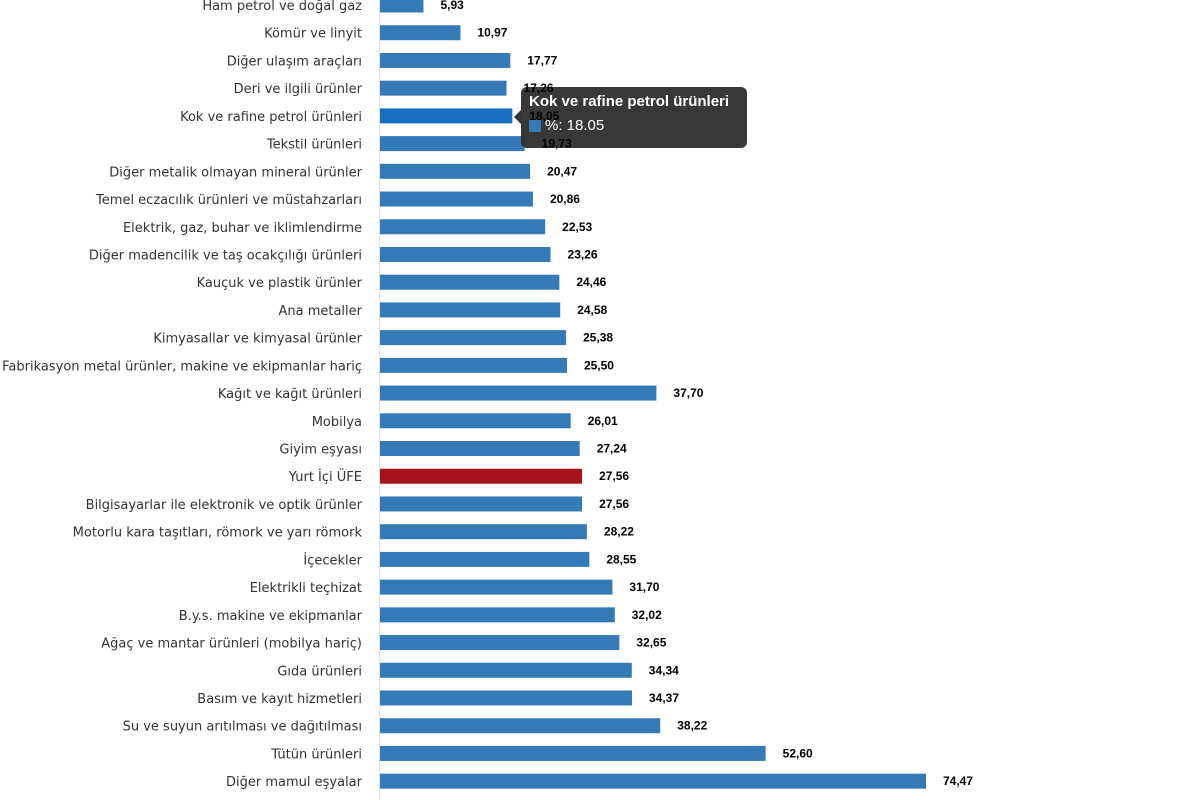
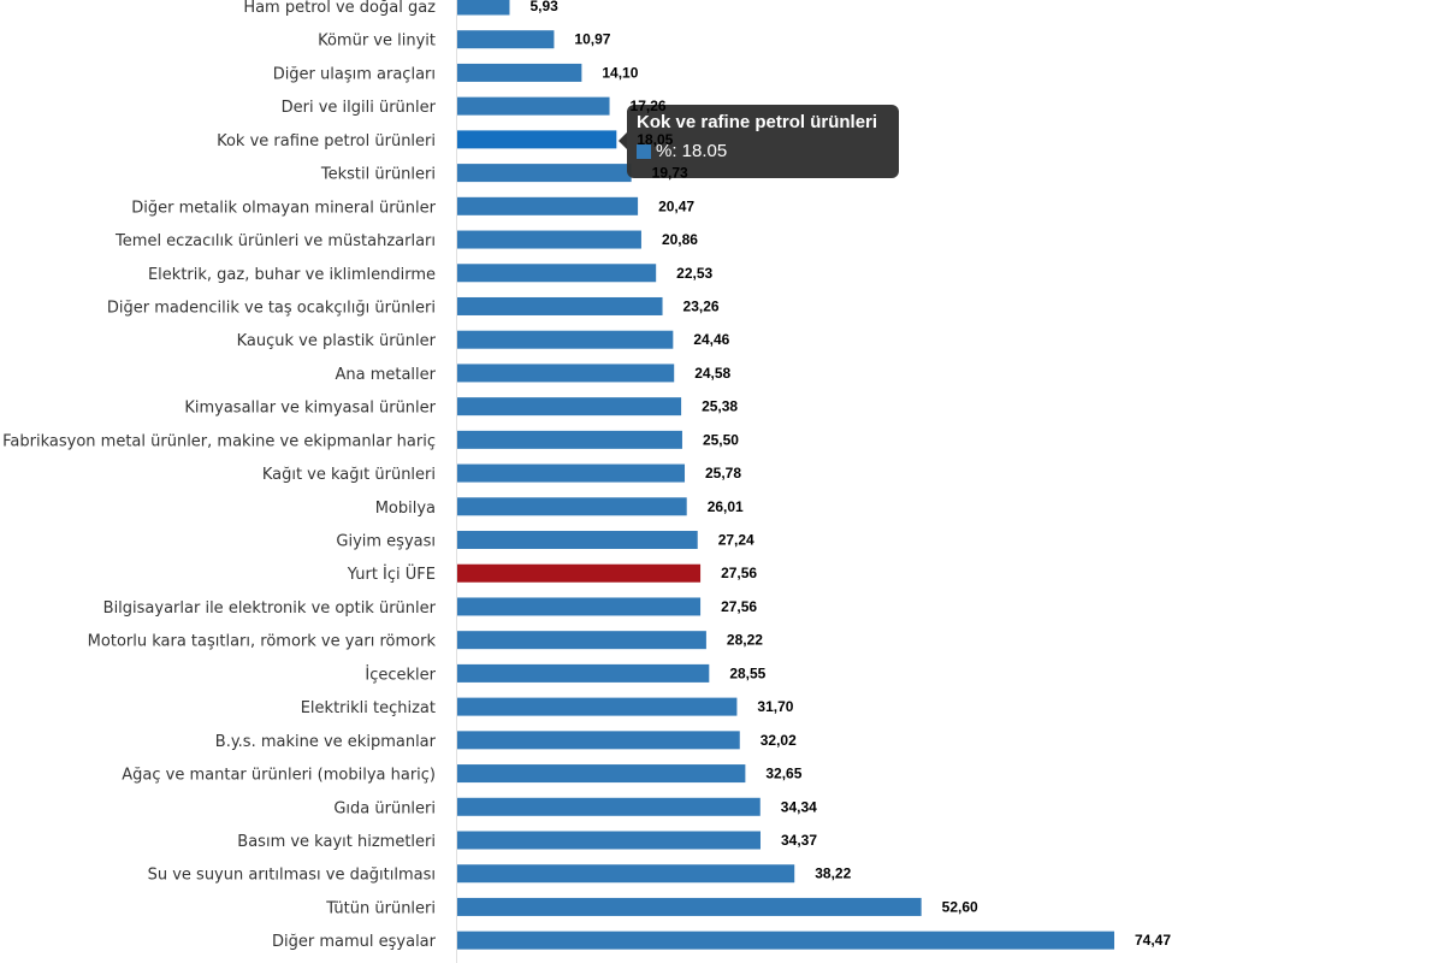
Diğer ulaşım araçları: 17,77 -> 14,10
Kağıt ve kağıt ürünleri: 37,70 -> 25,78
